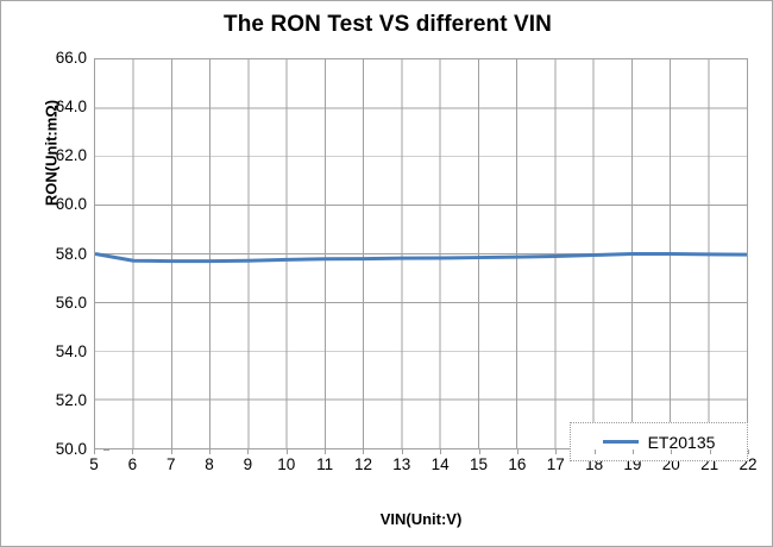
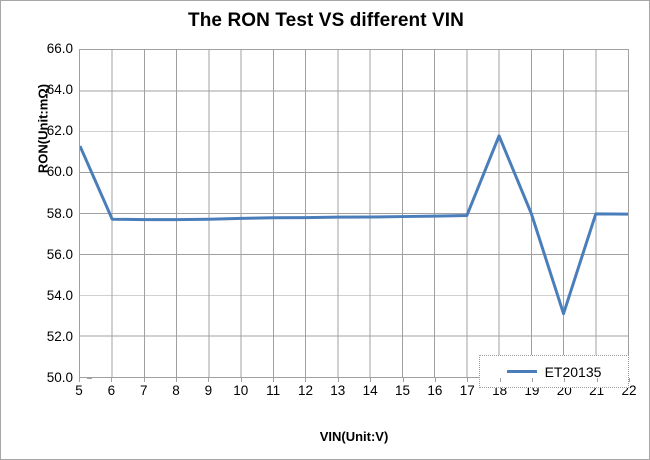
5: 58.0 -> 61.3
18: 58.0 -> 61.8
20: 58.0 -> 53.1
